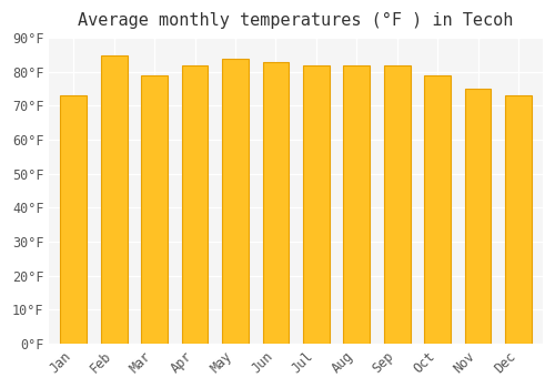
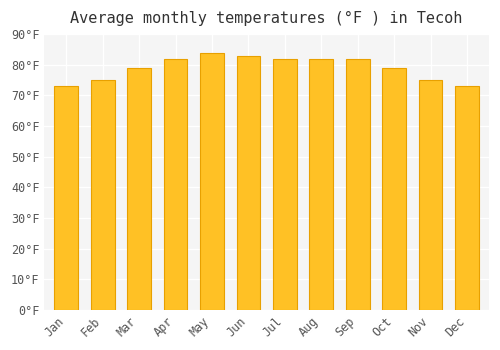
Feb: 85°F -> 75°F
